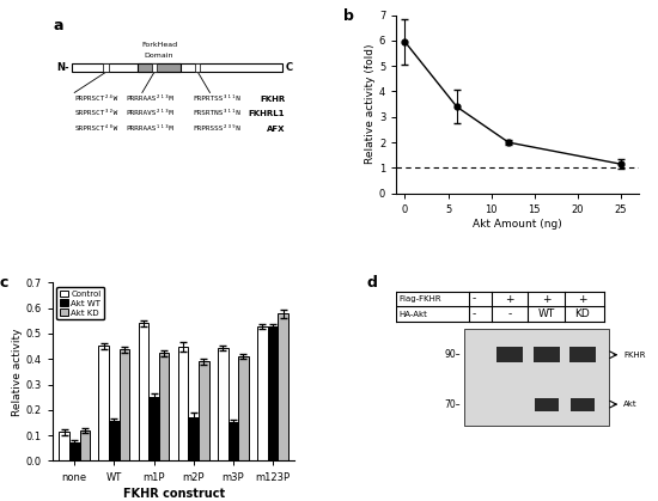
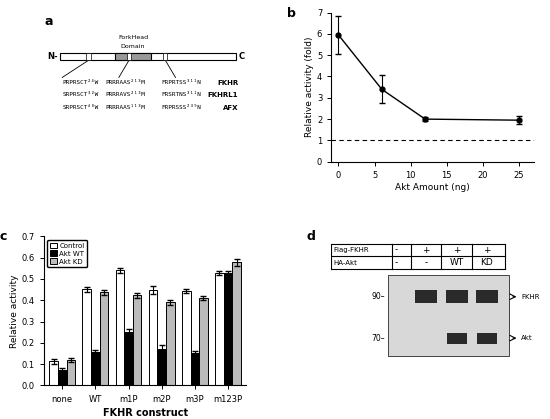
25: 1.15 -> 1.95
